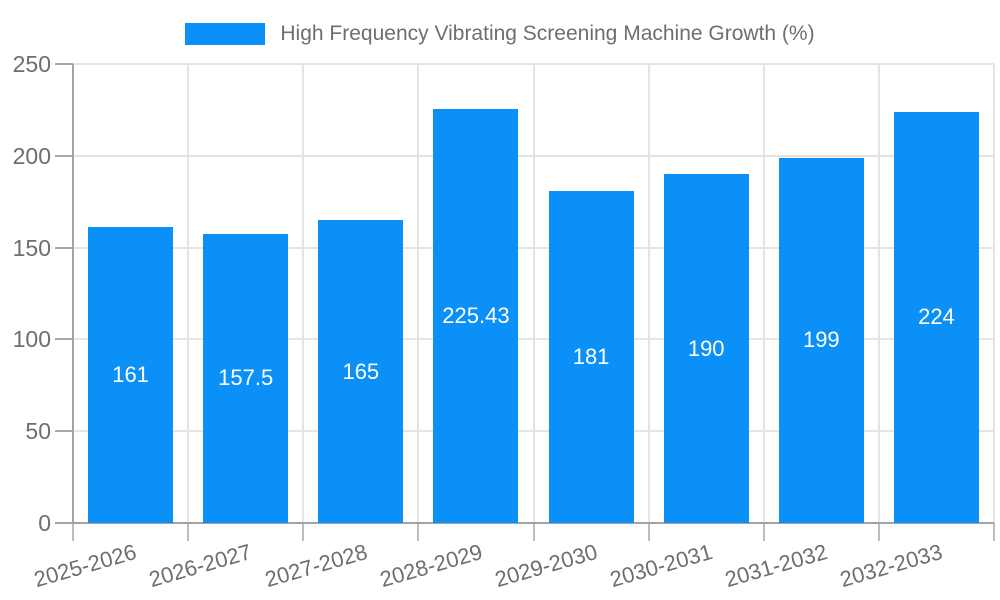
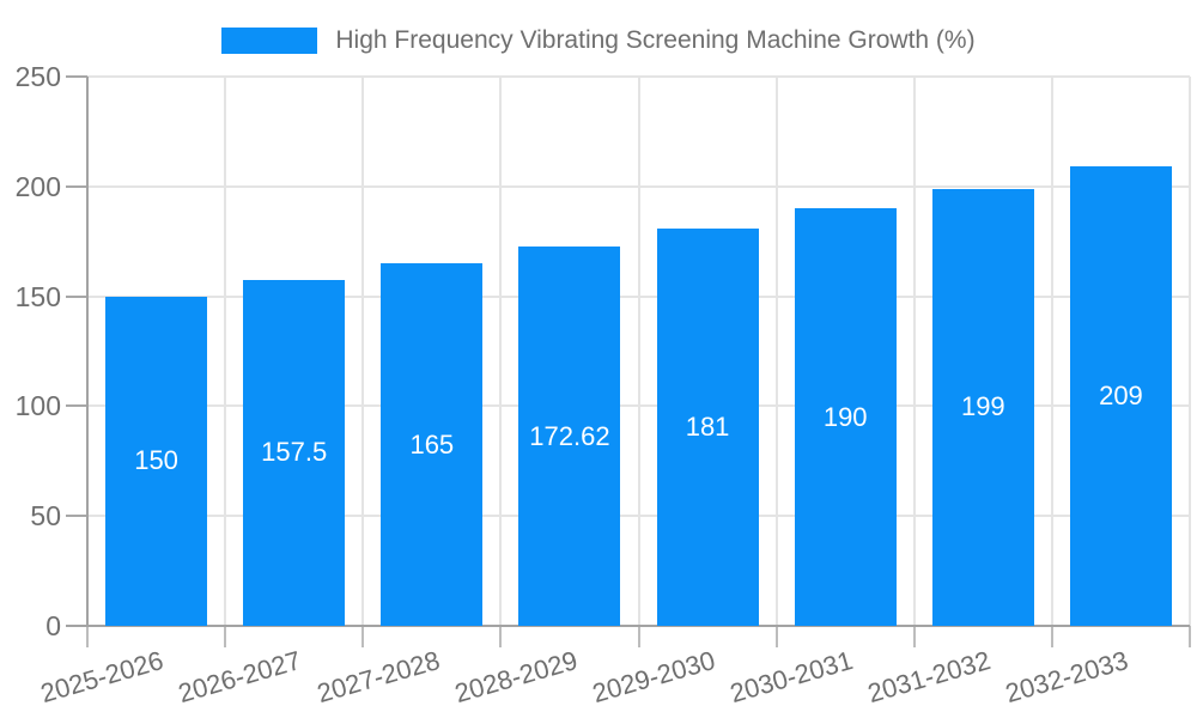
2025-2026: 161 -> 150
2028-2029: 225.43 -> 172.62
2032-2033: 224 -> 209
